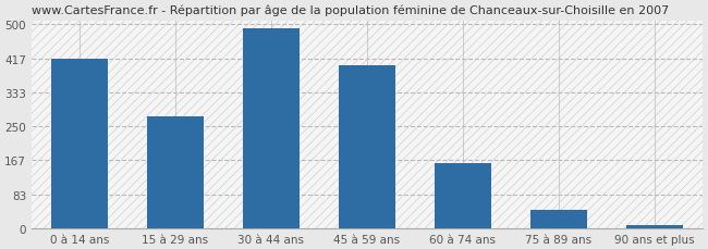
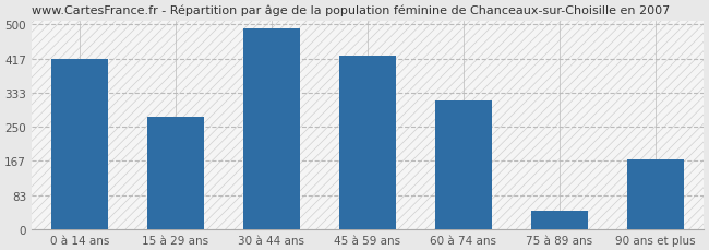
45 à 59 ans: 400 -> 425
60 à 74 ans: 160 -> 315
90 ans et plus: 8 -> 170
